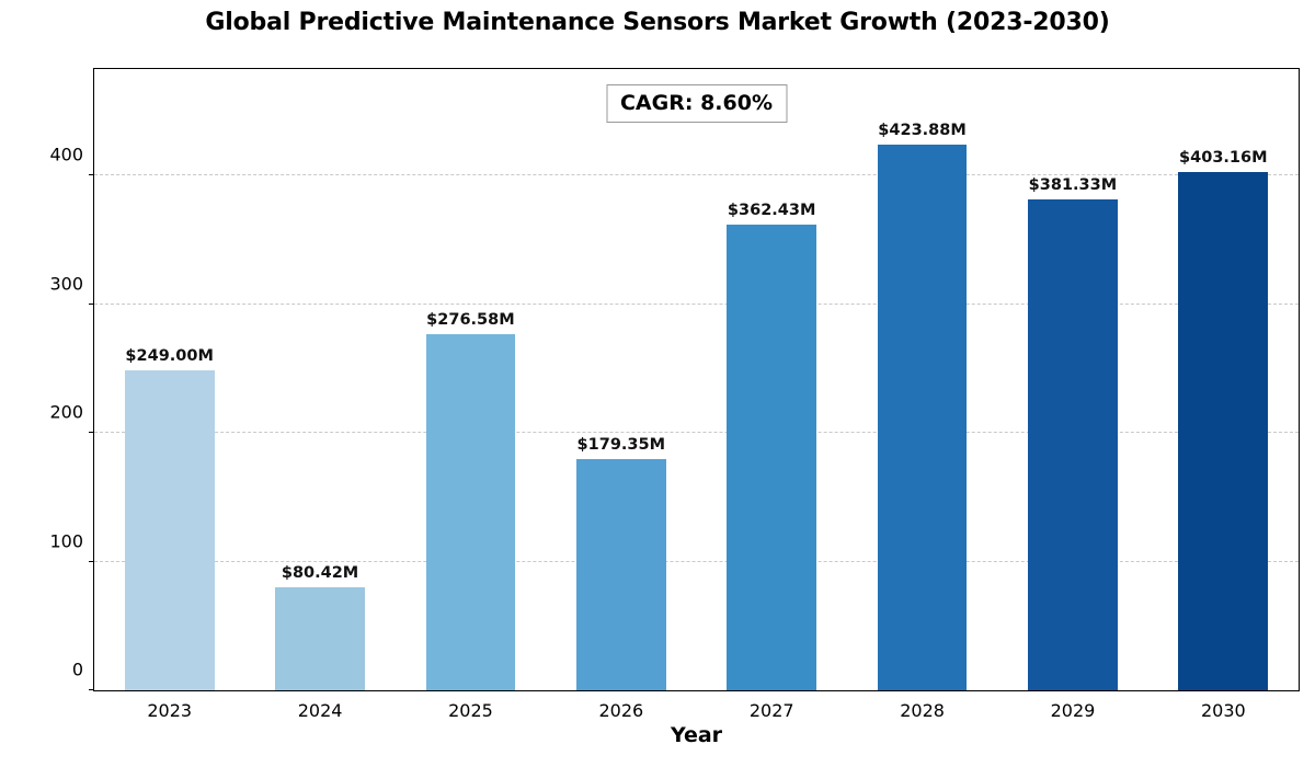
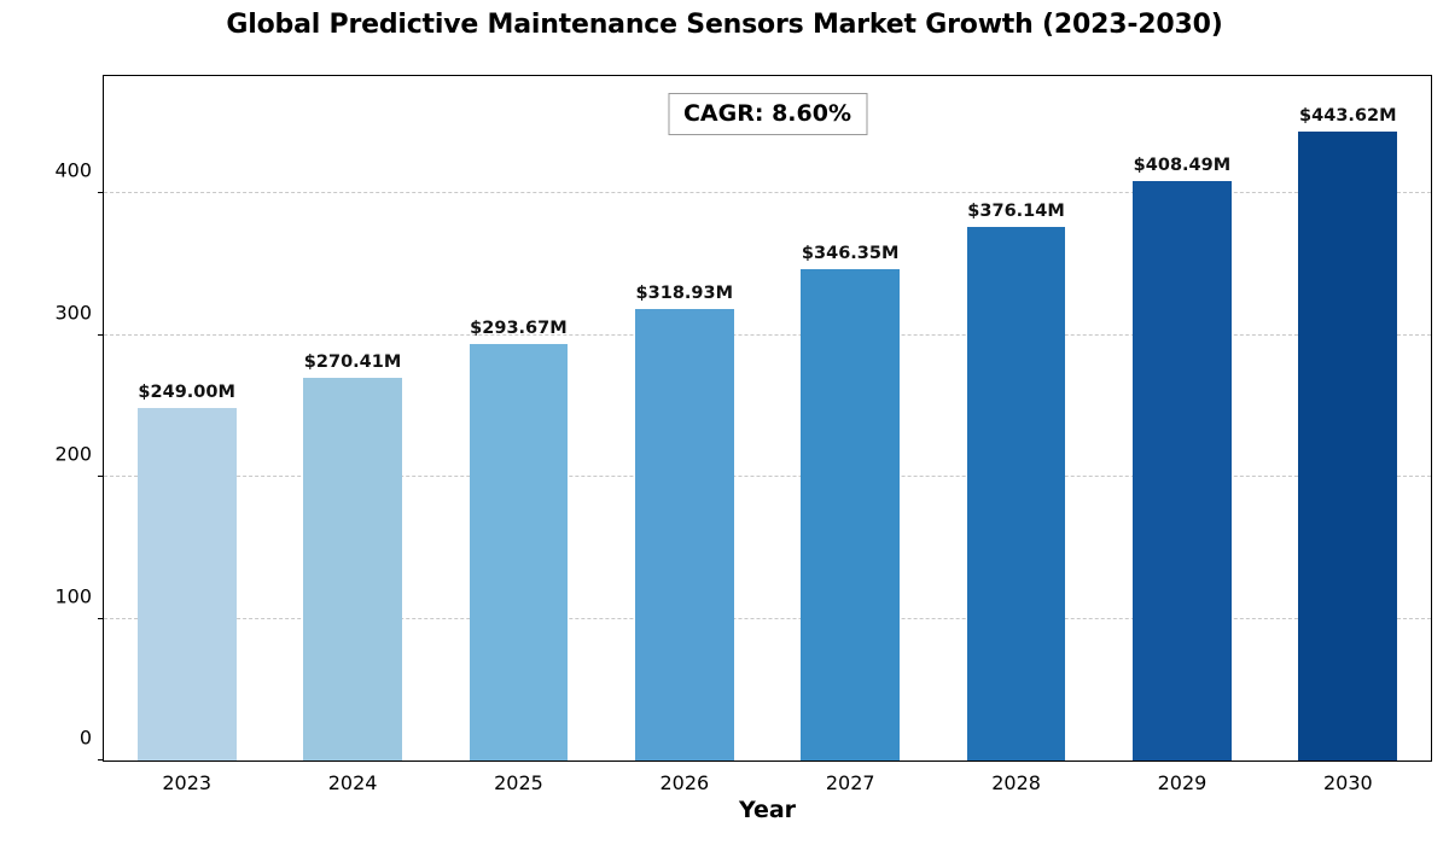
2024: $80.42M -> $270.41M
2025: $276.58M -> $293.67M
2026: $179.35M -> $318.93M
2027: $362.43M -> $346.35M
2028: $423.88M -> $376.14M
2029: $381.33M -> $408.49M
2030: $403.16M -> $443.62M
